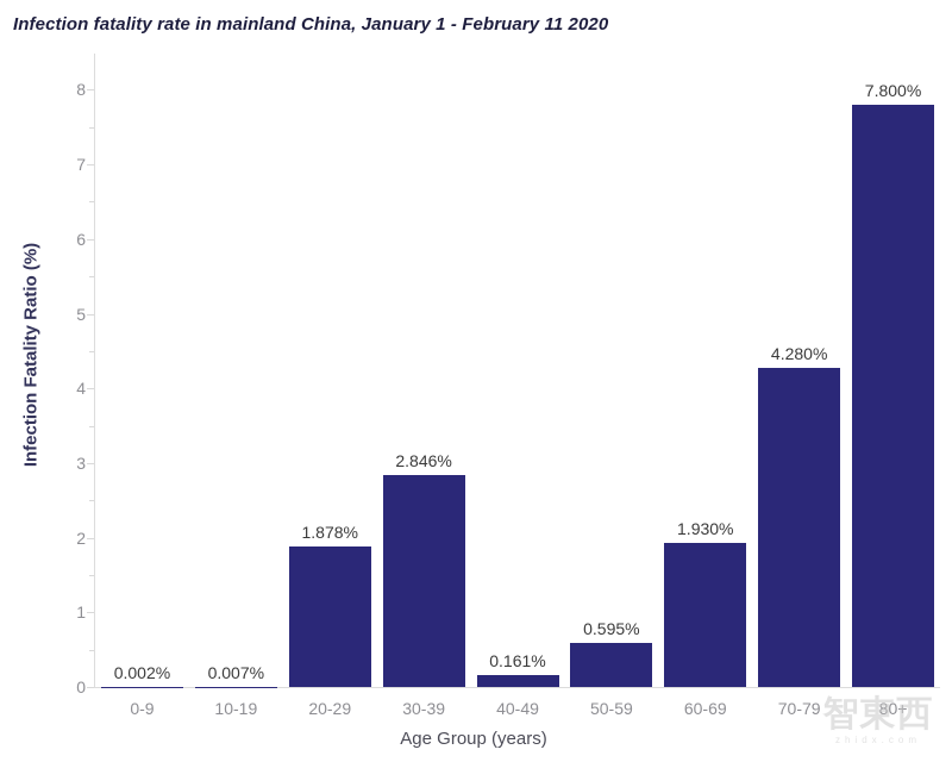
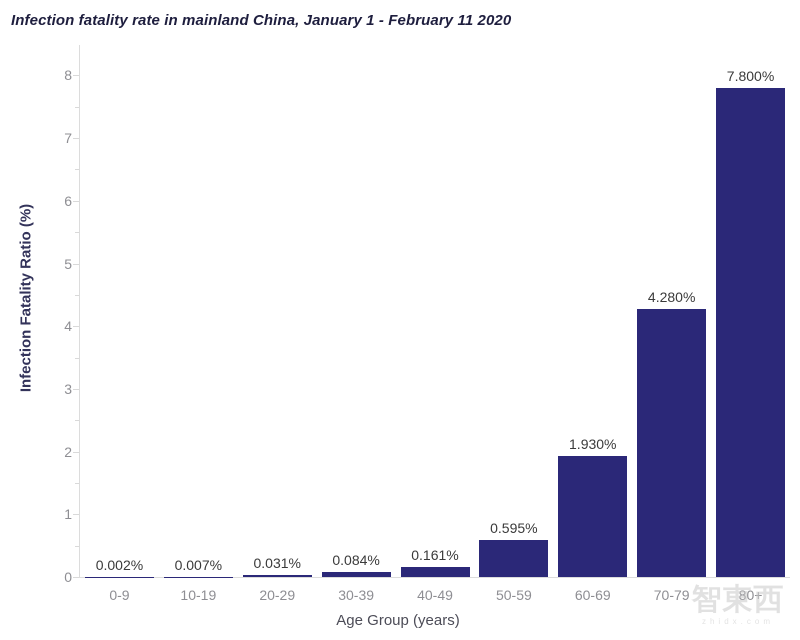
20-29: 1.878% -> 0.031%
30-39: 2.846% -> 0.084%
